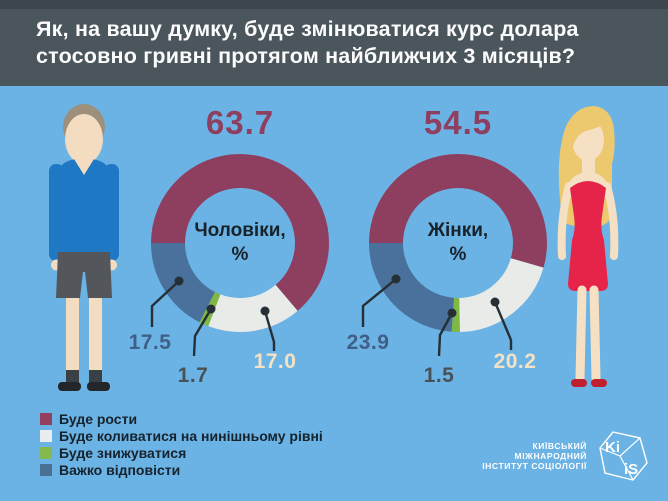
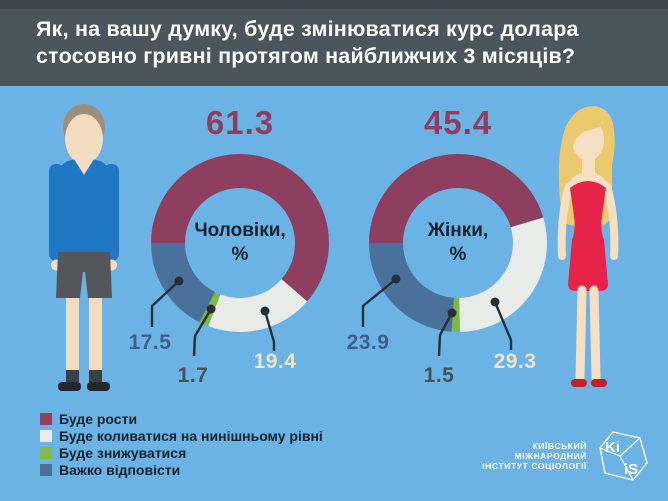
Чоловіки, %/Буде рости: 63.7 -> 61.3
Чоловіки, %/Буде коливатися на нинішньому рівні: 17.0 -> 19.4
Жінки, %/Буде рости: 54.5 -> 45.4
Жінки, %/Буде коливатися на нинішньому рівні: 20.2 -> 29.3
